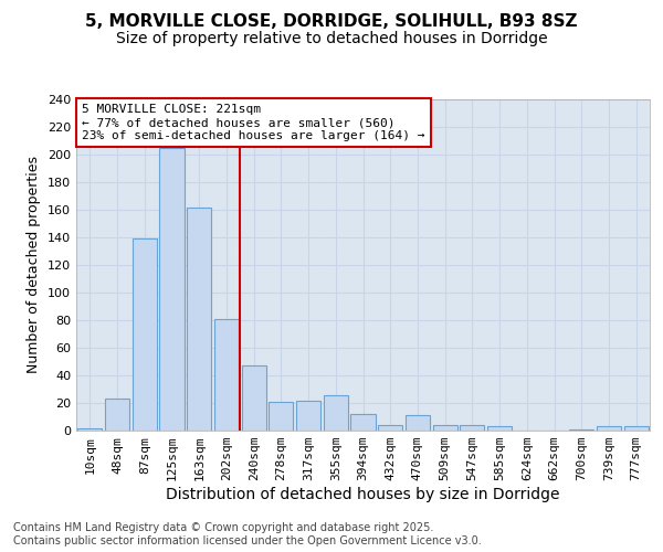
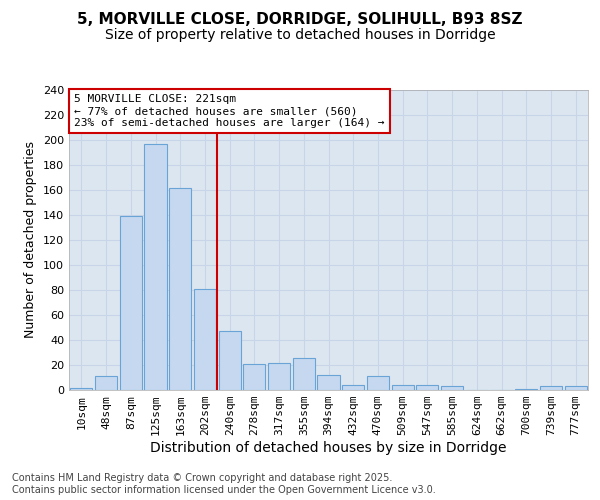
48sqm: 23 -> 11
125sqm: 205 -> 197
